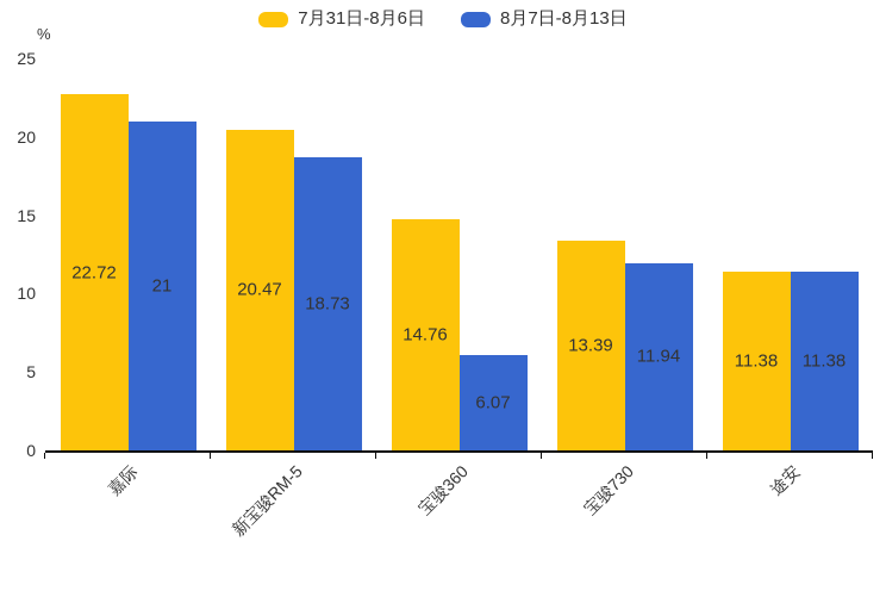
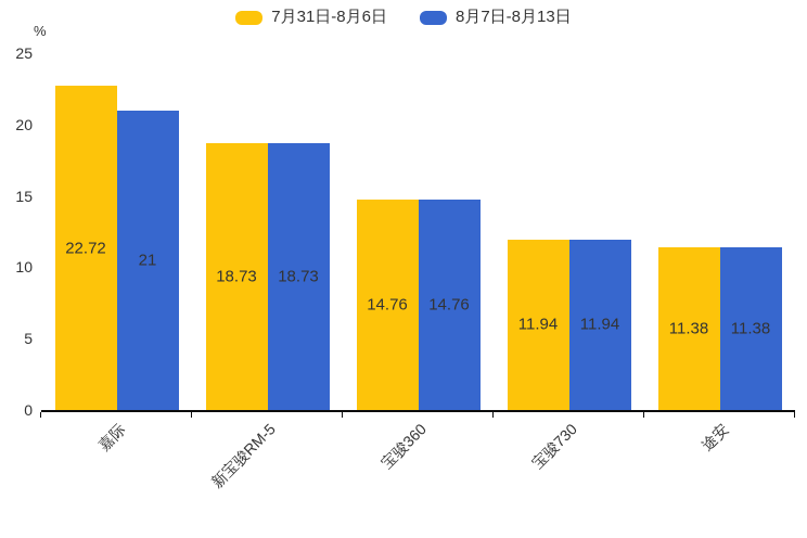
7月31日-8月6日/新宝骏RM-5: 20.47 -> 18.73
8月7日-8月13日/宝骏360: 6.07 -> 14.76
7月31日-8月6日/宝骏730: 13.39 -> 11.94
